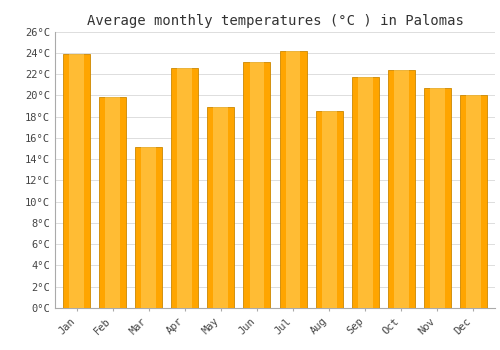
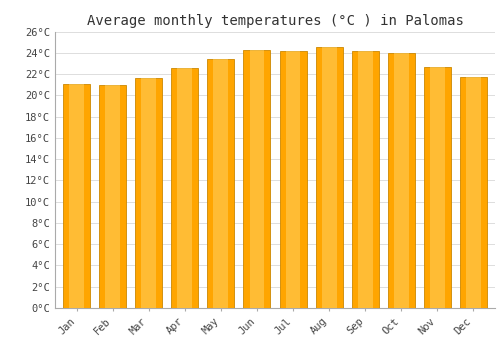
Jan: 23.9°C -> 21.1°C
Feb: 19.8°C -> 21.0°C
Mar: 15.1°C -> 21.6°C
May: 18.9°C -> 23.4°C
Jun: 23.1°C -> 24.3°C
Aug: 18.5°C -> 24.5°C
Sep: 21.7°C -> 24.2°C
Oct: 22.4°C -> 24.0°C
Nov: 20.7°C -> 22.7°C
Dec: 20.0°C -> 21.7°C
